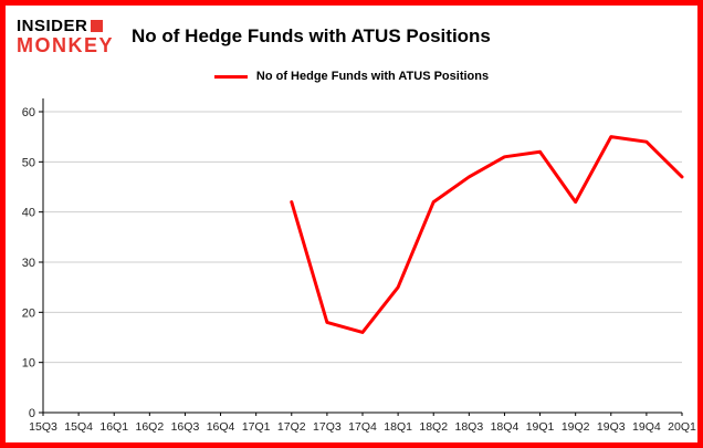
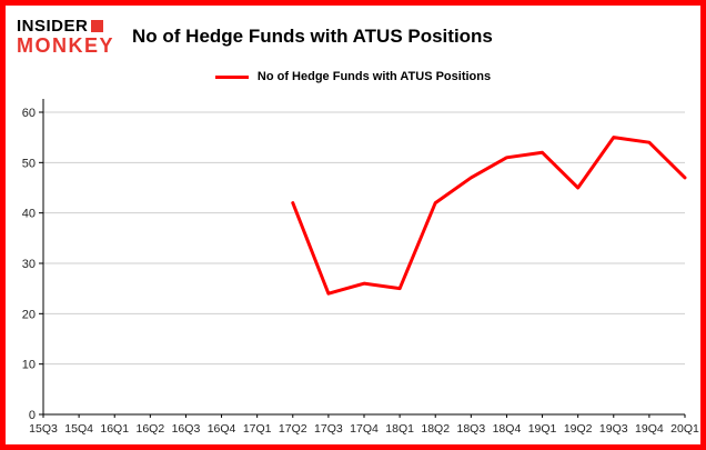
17Q3: 18 -> 24
17Q4: 16 -> 26
19Q2: 42 -> 45
